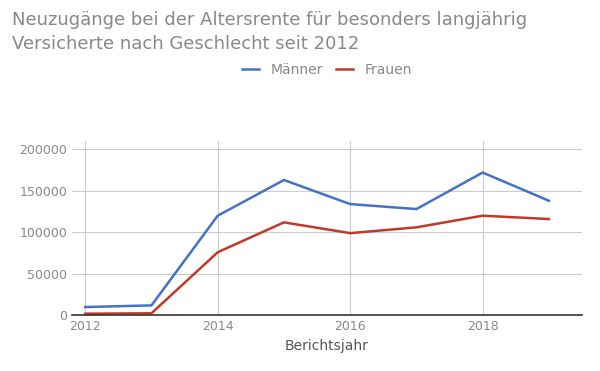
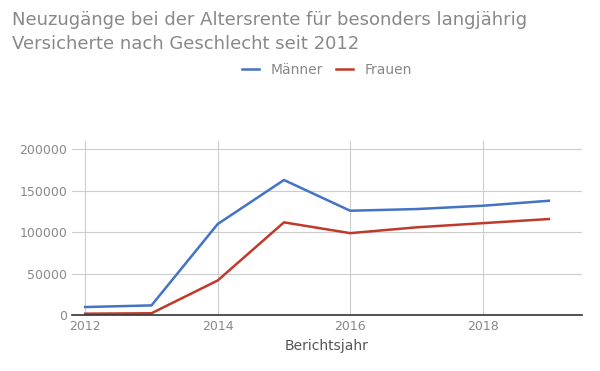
Männer/2014: 120000 -> 110000
Frauen/2014: 76000 -> 42000
Männer/2016: 134000 -> 126000
Männer/2018: 172000 -> 132000
Frauen/2018: 120000 -> 111000
